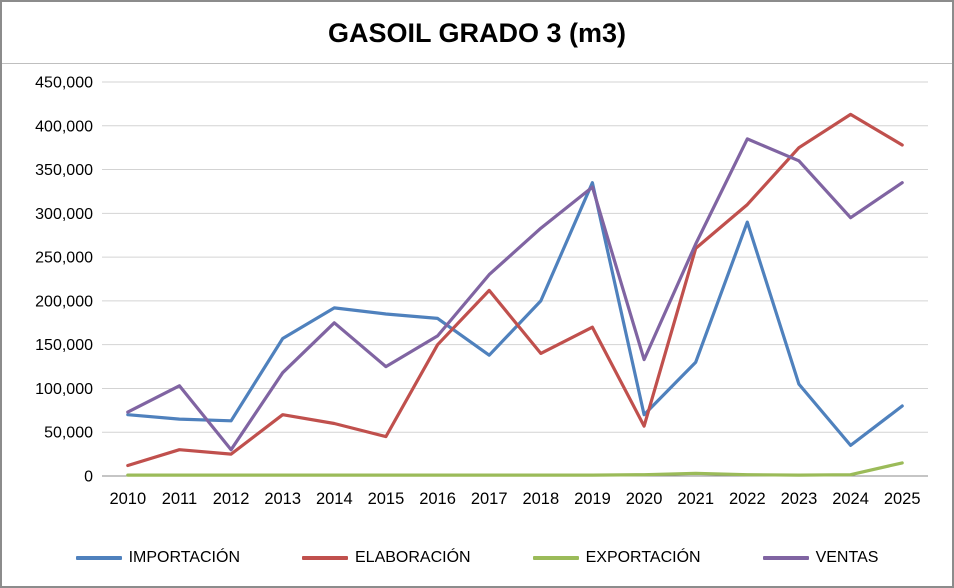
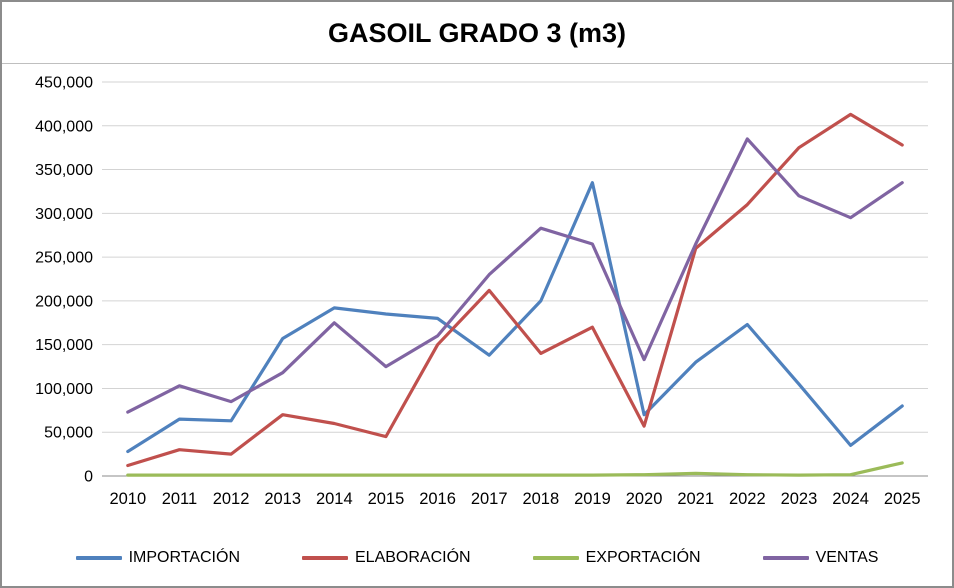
IMPORTACIÓN/2010: 70000 -> 30000
VENTAS/2012: 30000 -> 80000
VENTAS/2019: 330000 -> 260000
IMPORTACIÓN/2022: 290000 -> 170000
VENTAS/2023: 360000 -> 320000
